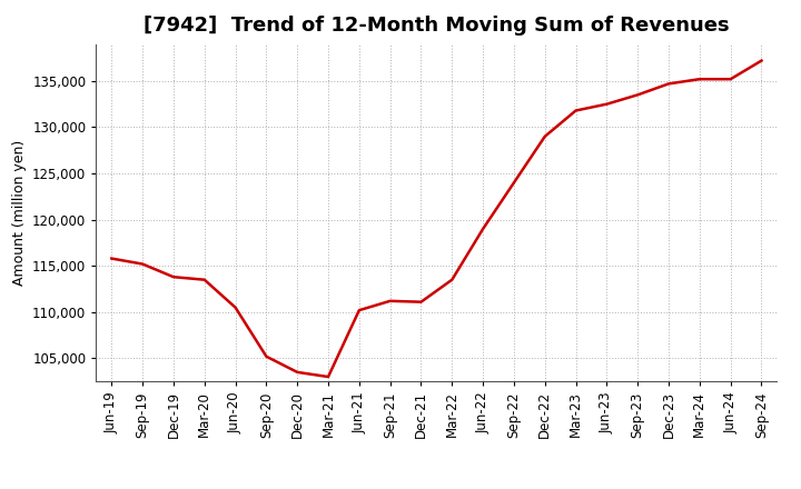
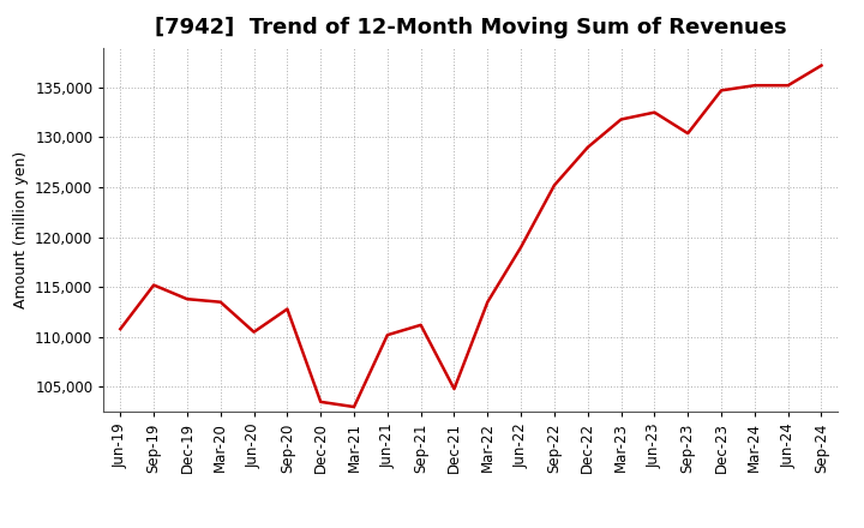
Jun-19: 115,800 -> 110,800
Sep-20: 105,200 -> 112,800
Dec-21: 111,100 -> 104,800
Sep-22: 124,000 -> 125,200
Sep-23: 133,500 -> 130,400
